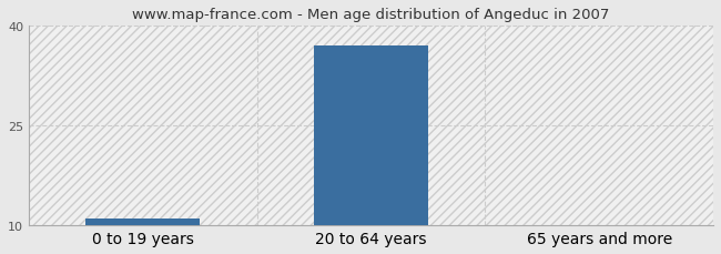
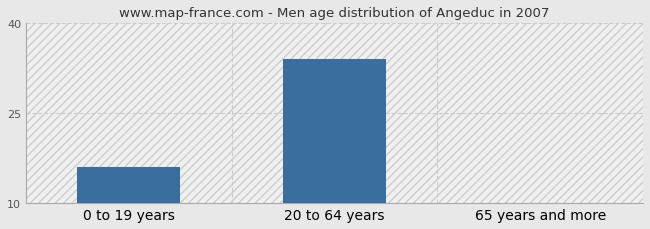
0 to 19 years: 11 -> 16
20 to 64 years: 37 -> 34
